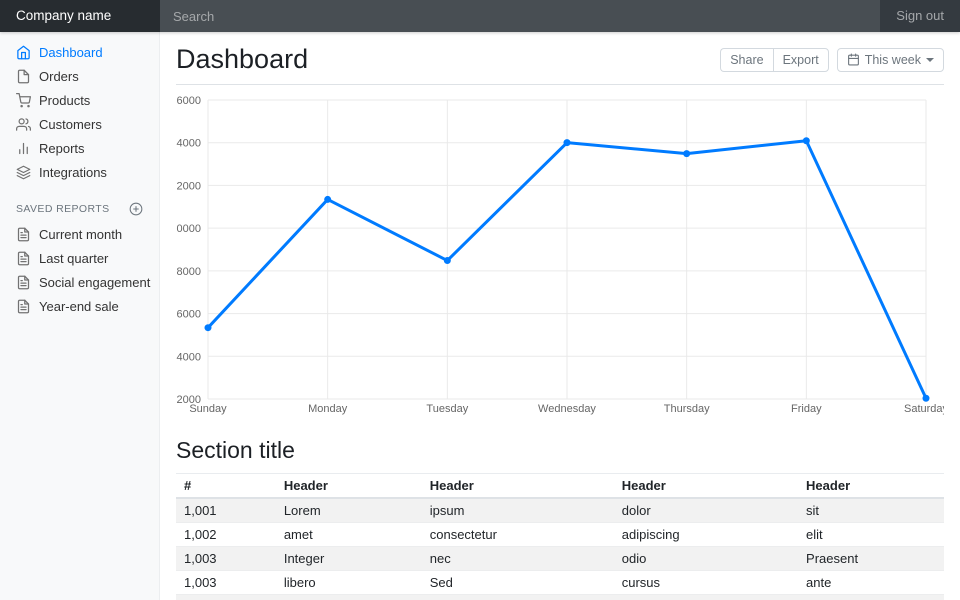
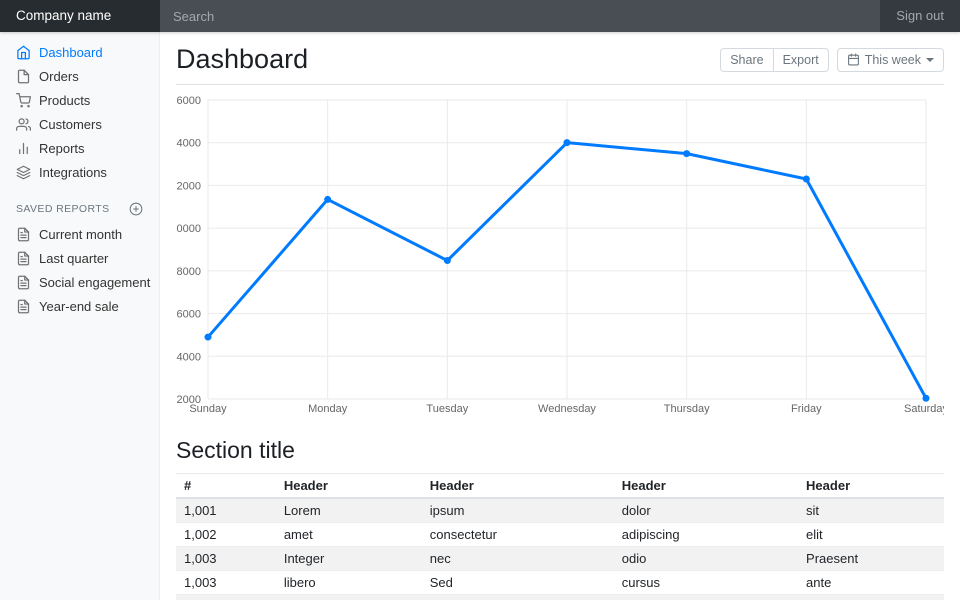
Sunday: 15300 -> 14900
Friday: 24100 -> 22300
